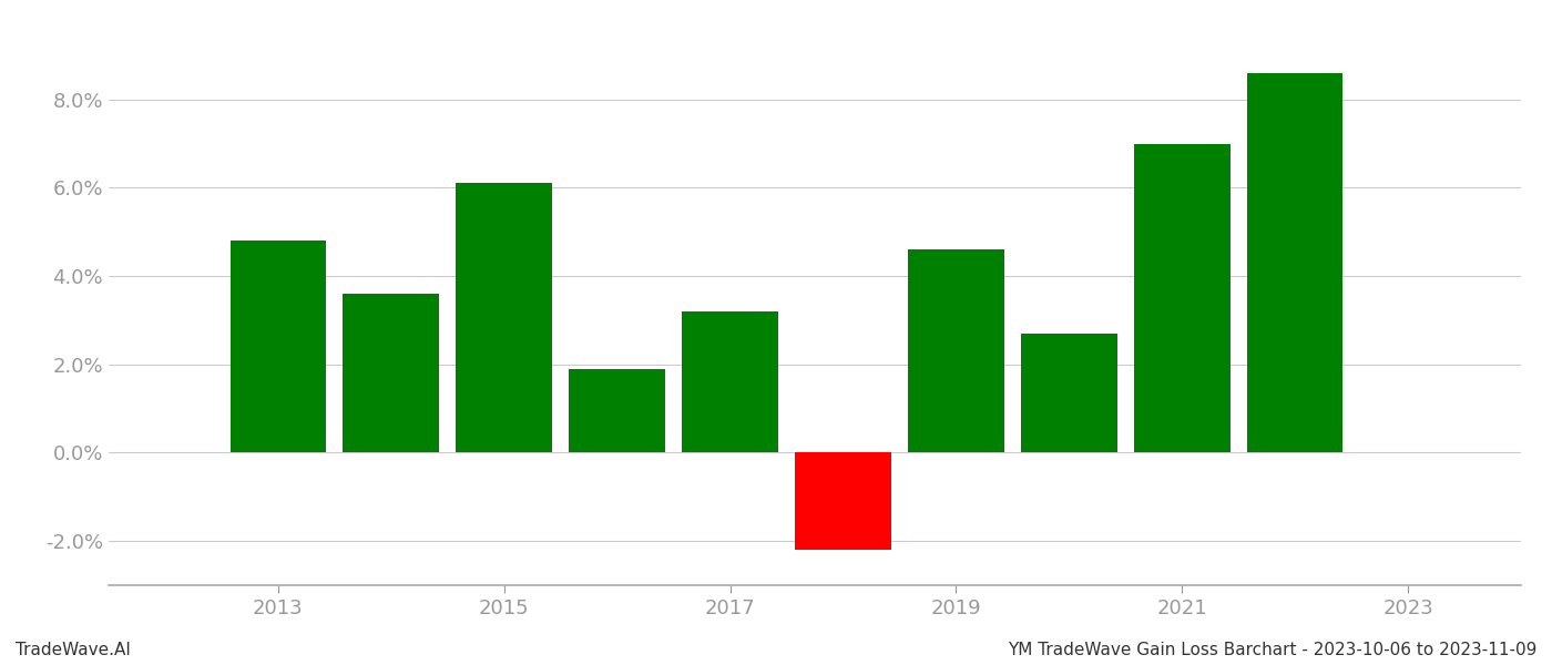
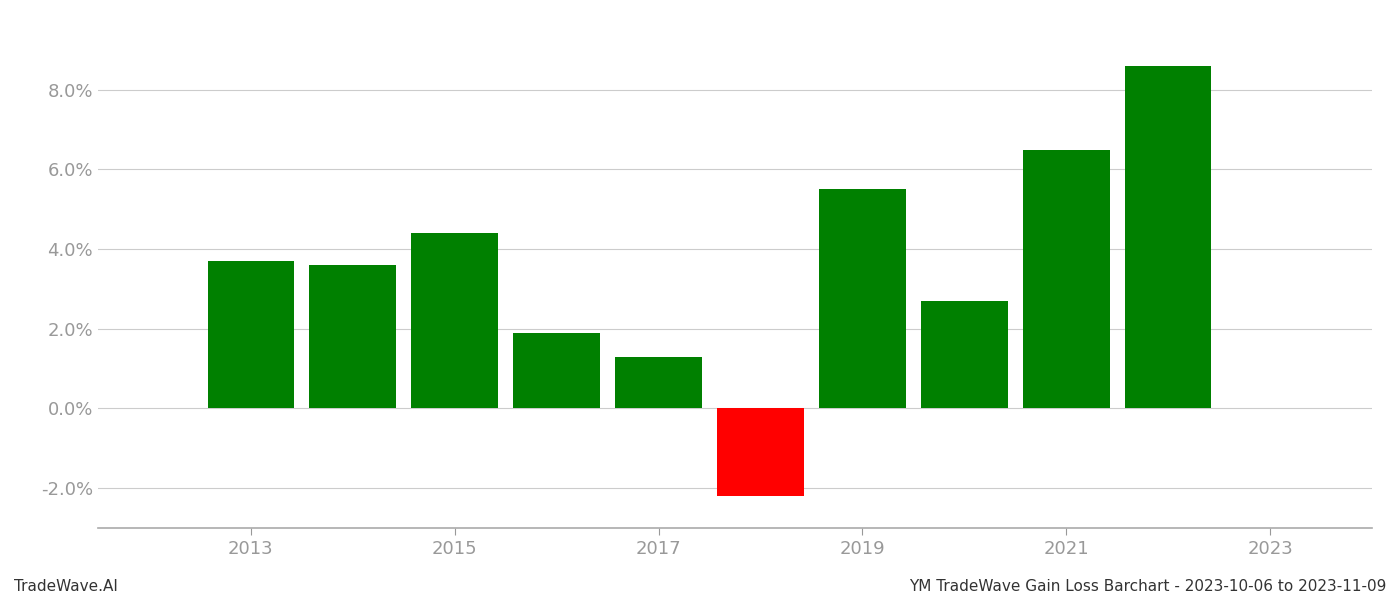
2013: 4.8% -> 3.7%
2015: 6.1% -> 4.4%
2017: 3.2% -> 1.3%
2019: 4.6% -> 5.5%
2021: 7.0% -> 6.5%
